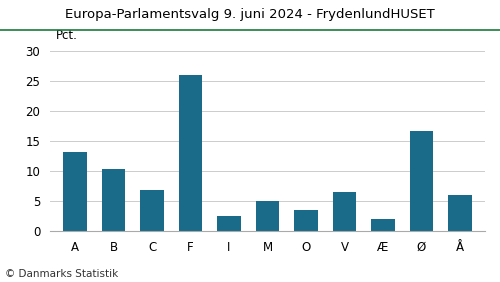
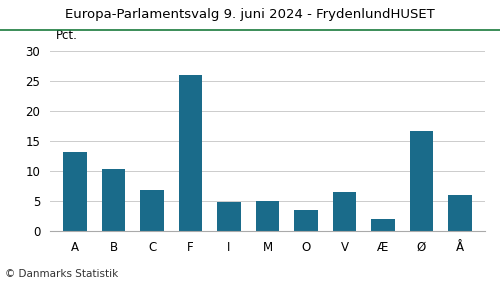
I: 2.6 -> 4.8
